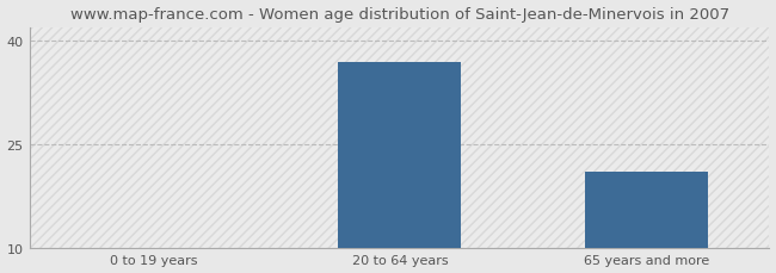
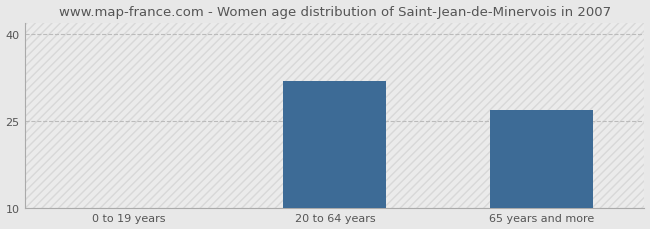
20 to 64 years: 37 -> 32
65 years and more: 21 -> 27
